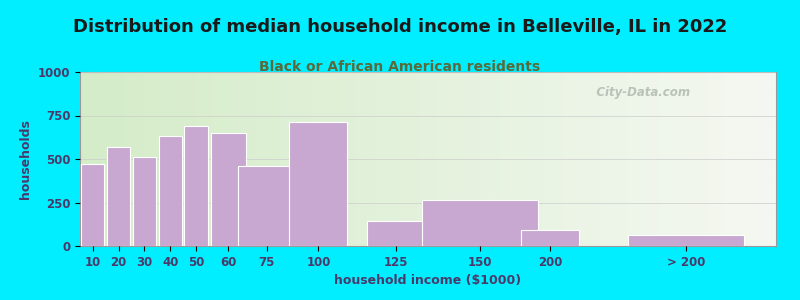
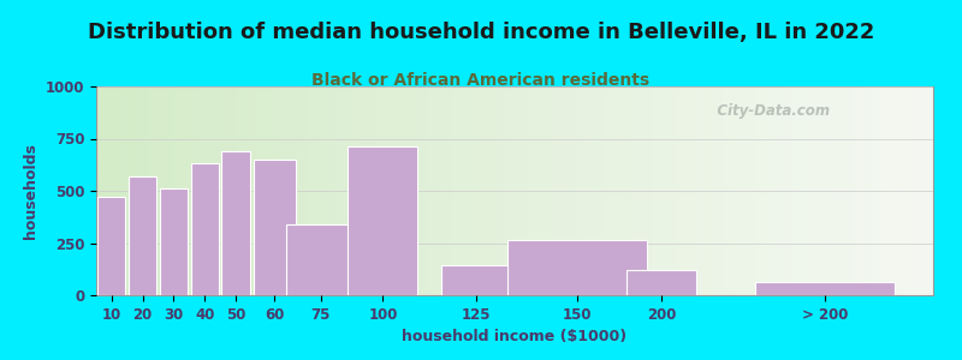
75: 460 -> 340
200: 90 -> 120
